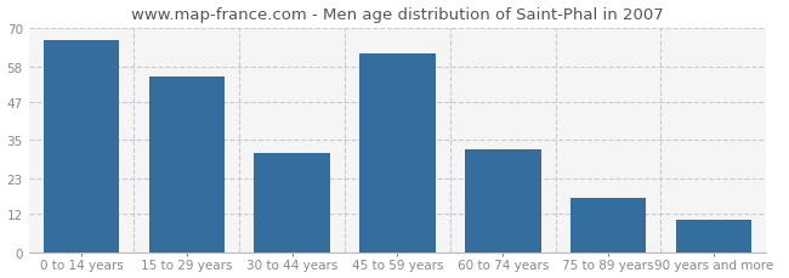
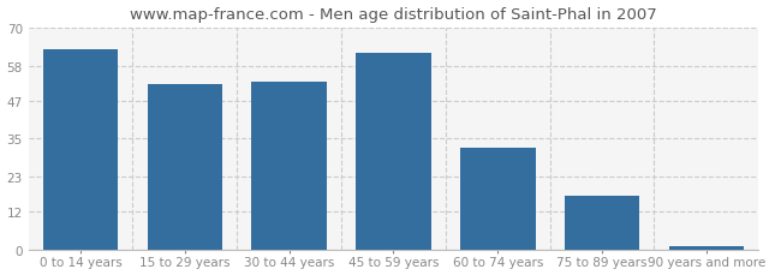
0 to 14 years: 66 -> 63
15 to 29 years: 55 -> 52
30 to 44 years: 31 -> 53
90 years and more: 10 -> 1
